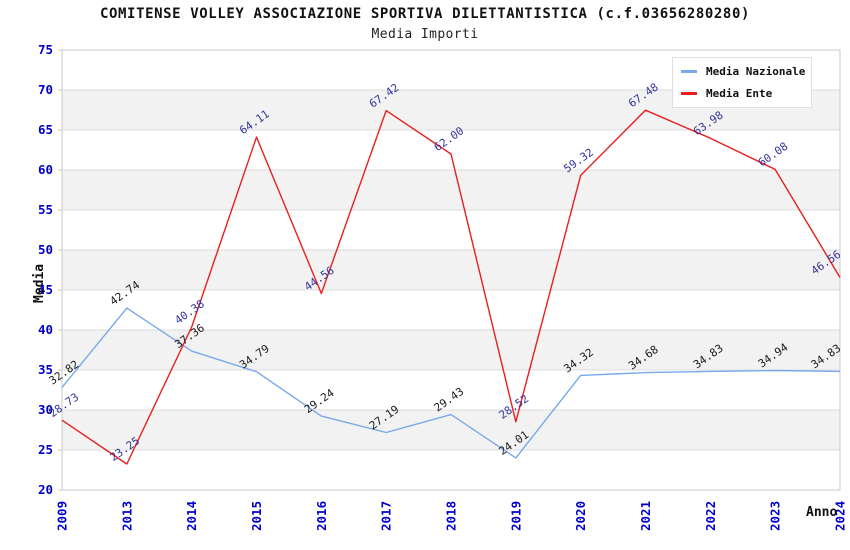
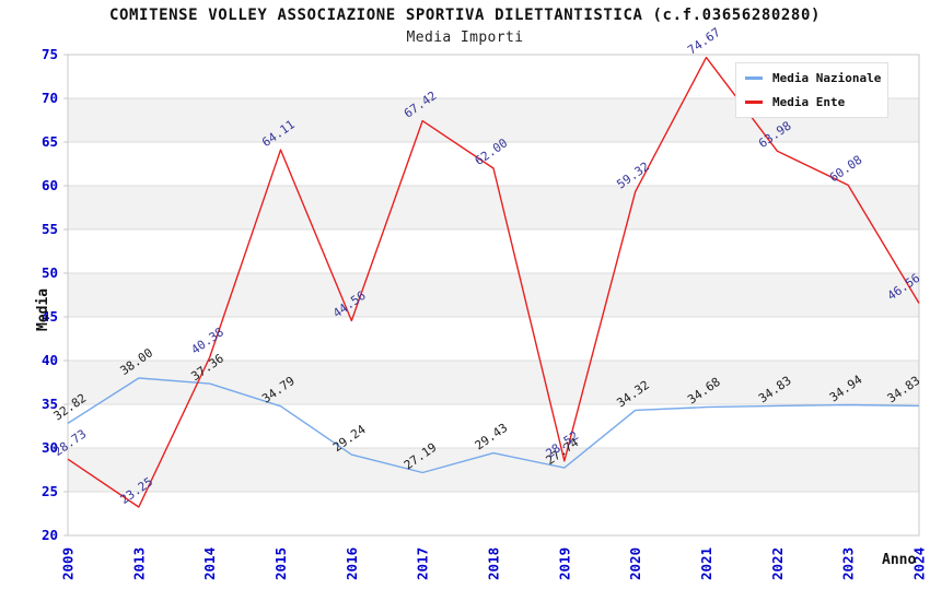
Media Nazionale/2013: 42.74 -> 38.00
Media Nazionale/2019: 24.01 -> 27.74
Media Ente/2021: 67.48 -> 74.67
